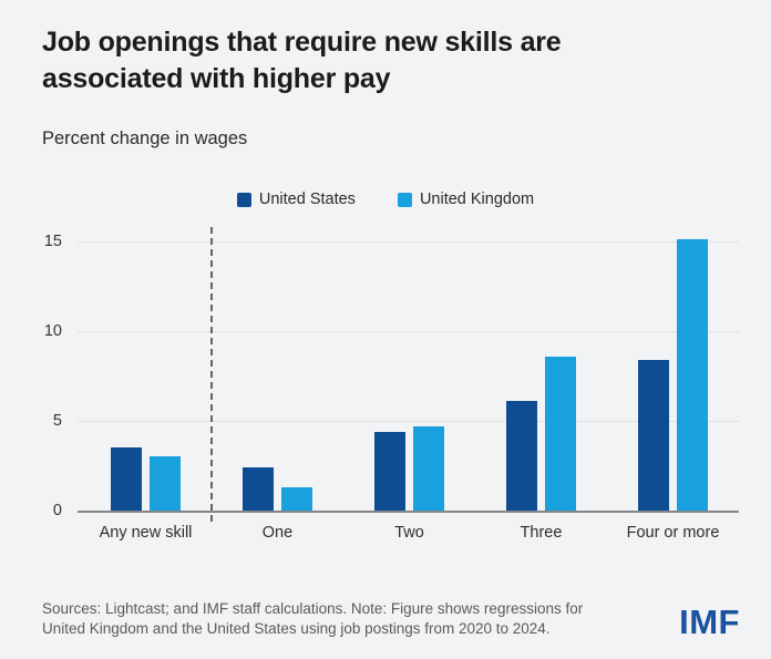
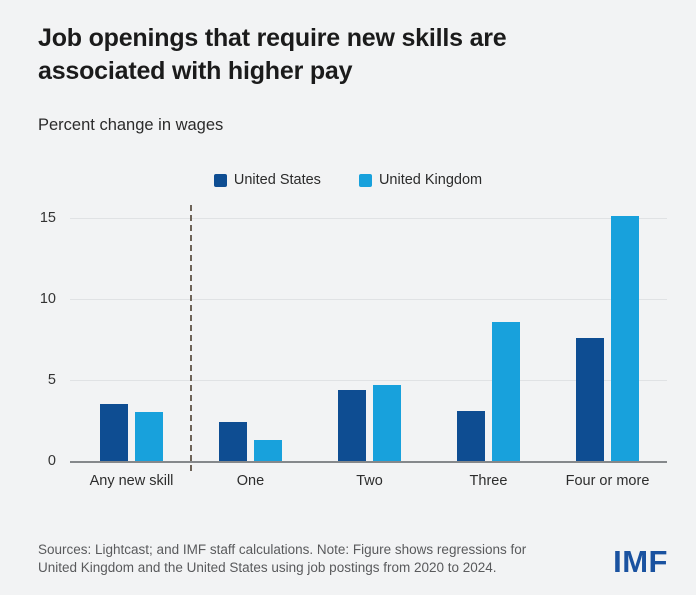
United States/Three: 6.1 -> 3.1
United States/Four or more: 8.4 -> 7.6
